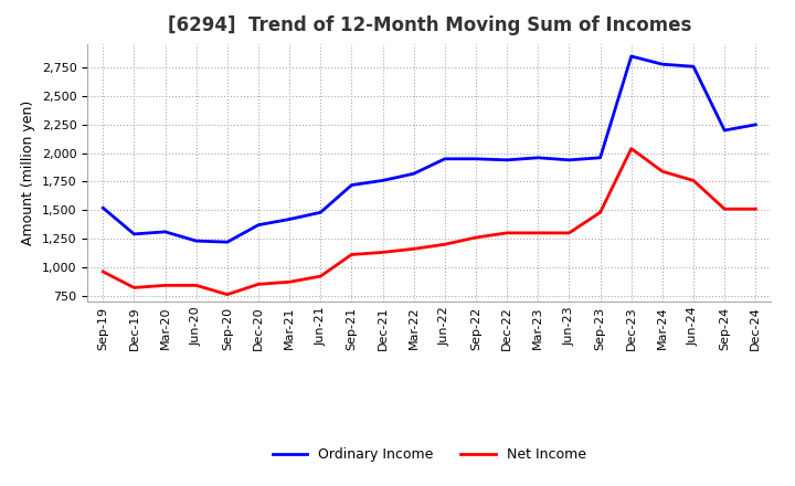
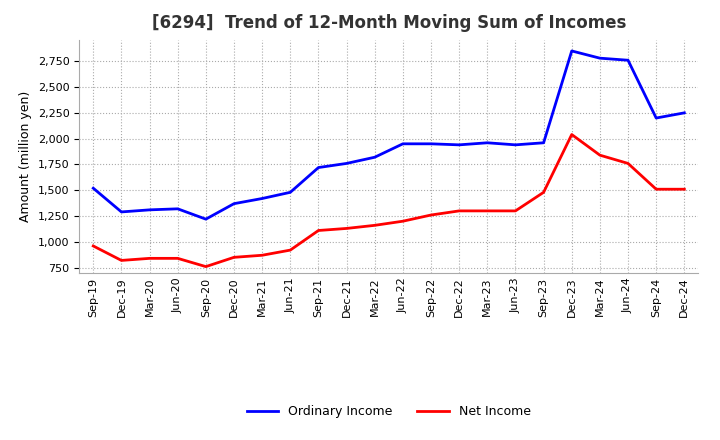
Ordinary Income/Jun-20: 1,230 -> 1,320
